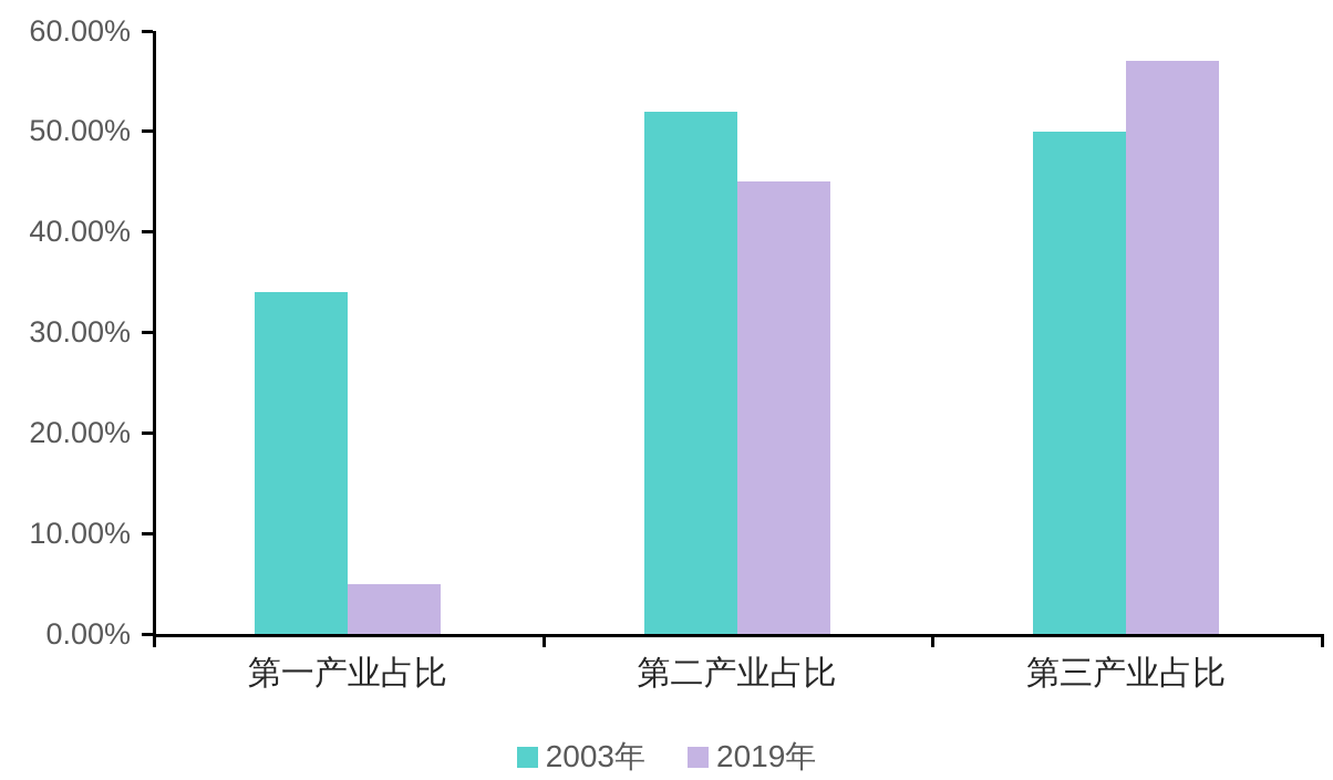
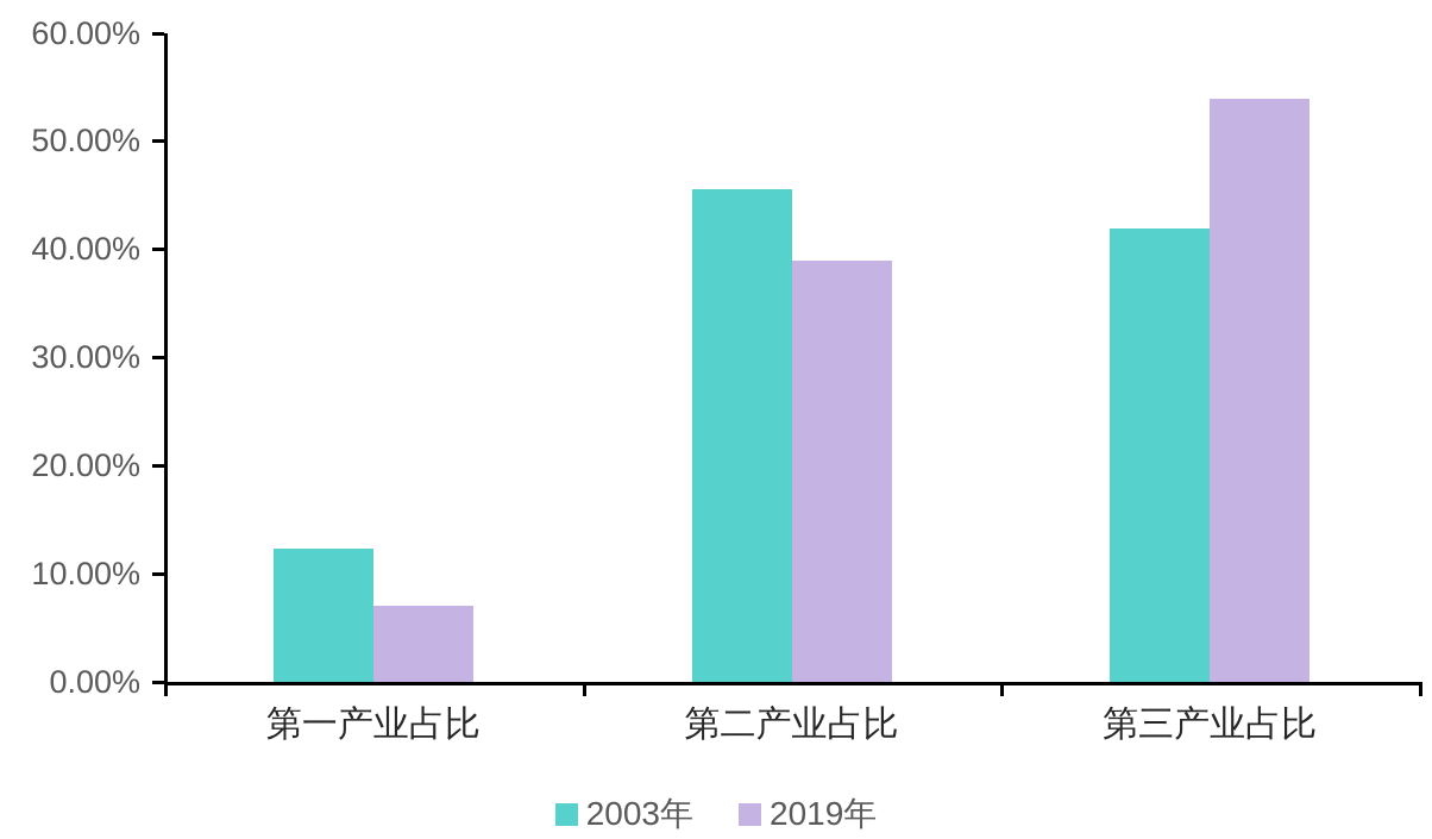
2003年/第一产业占比: 34% -> 12%
2019年/第一产业占比: 5% -> 7%
2003年/第二产业占比: 52% -> 46%
2019年/第二产业占比: 45% -> 39%
2003年/第三产业占比: 50% -> 42%
2019年/第三产业占比: 57% -> 54%
